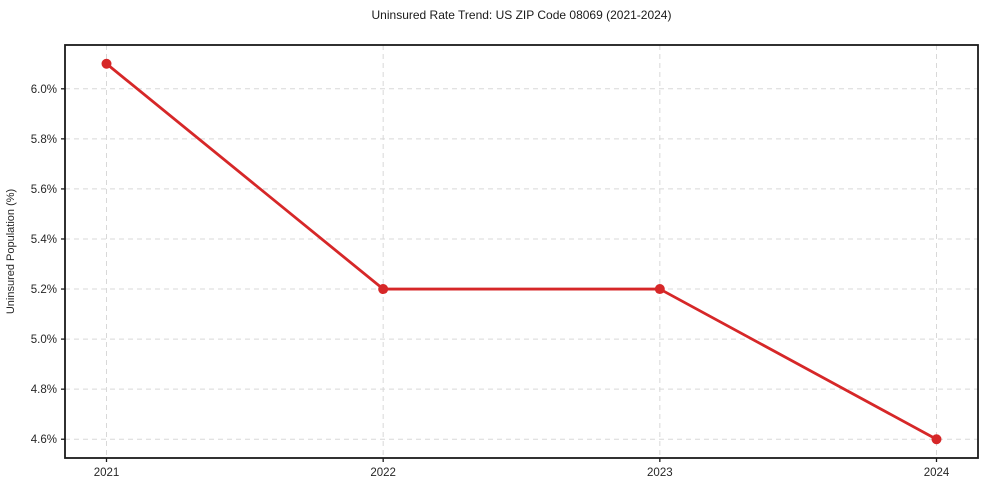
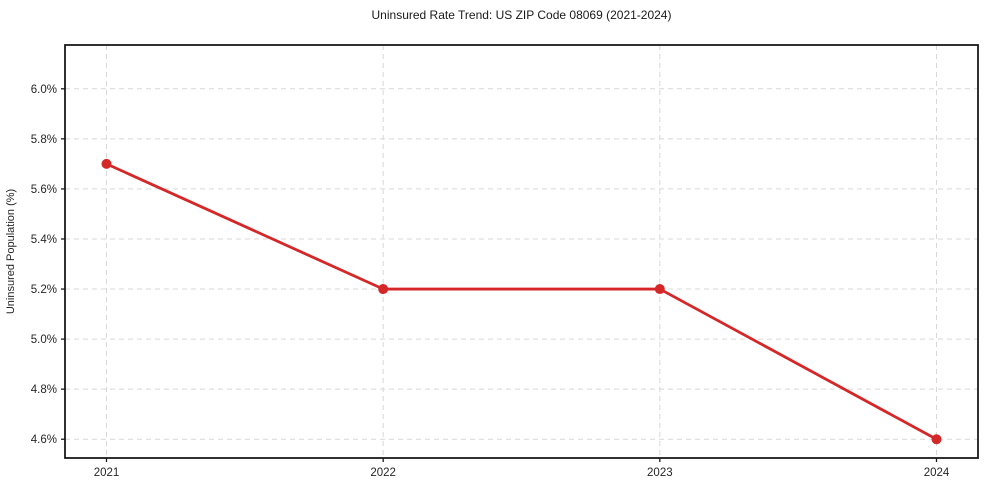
2021: 6.1% -> 5.7%
